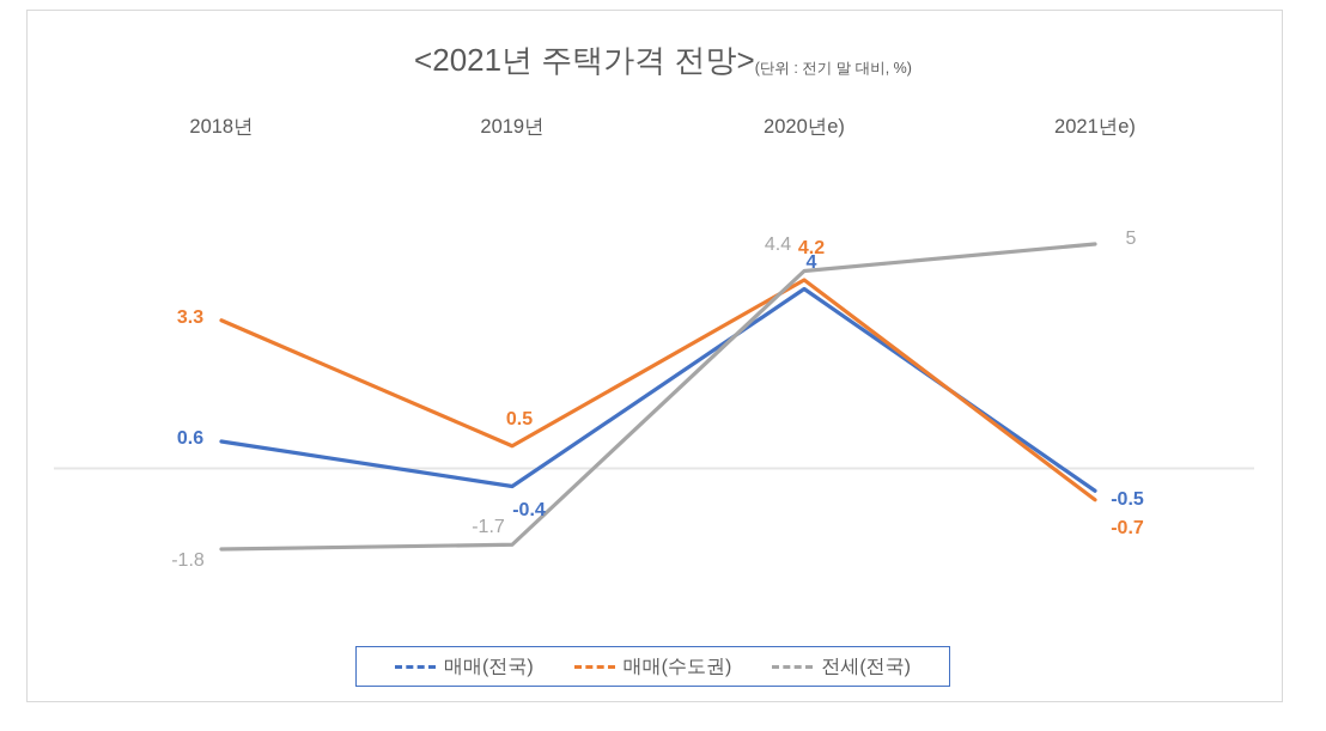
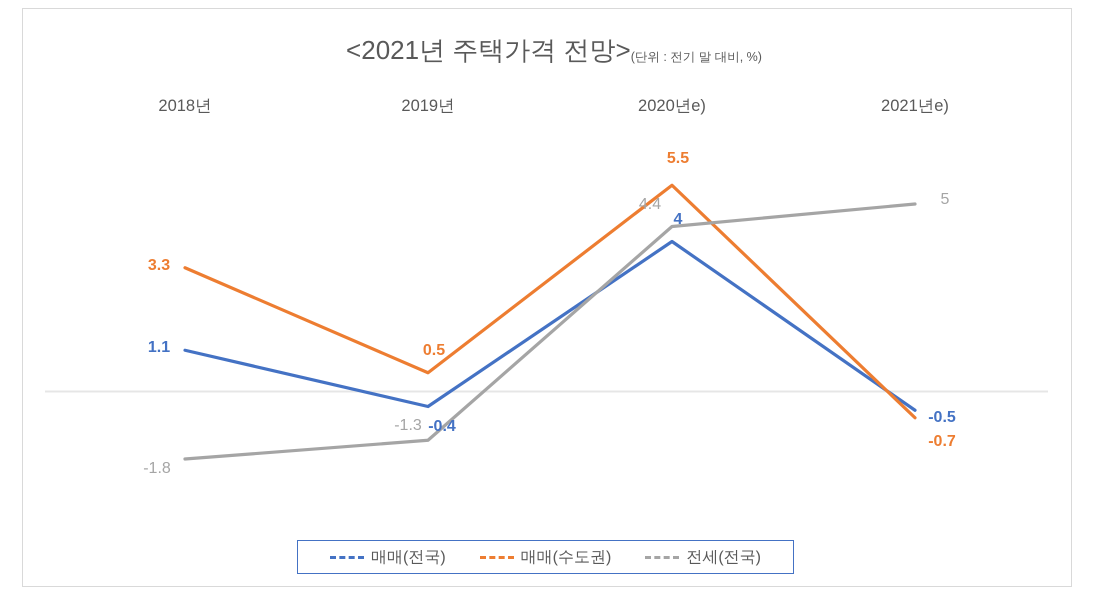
매매(전국)/2018년: 0.6 -> 1.1
전세(전국)/2019년: -1.7 -> -1.3
매매(수도권)/2020년e): 4.2 -> 5.5
